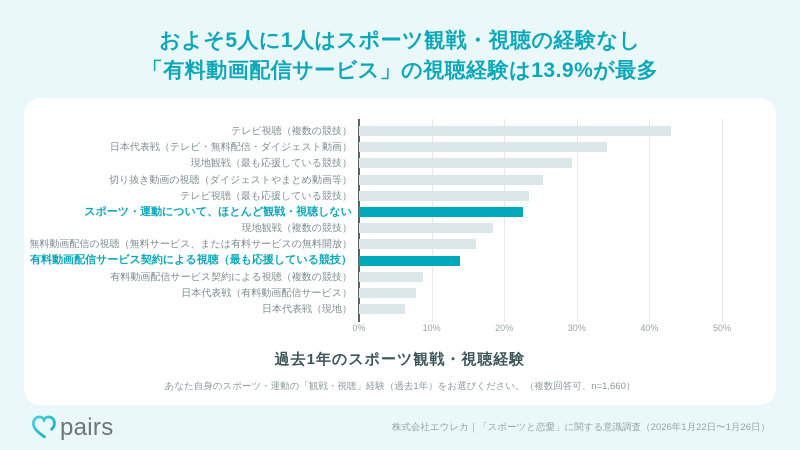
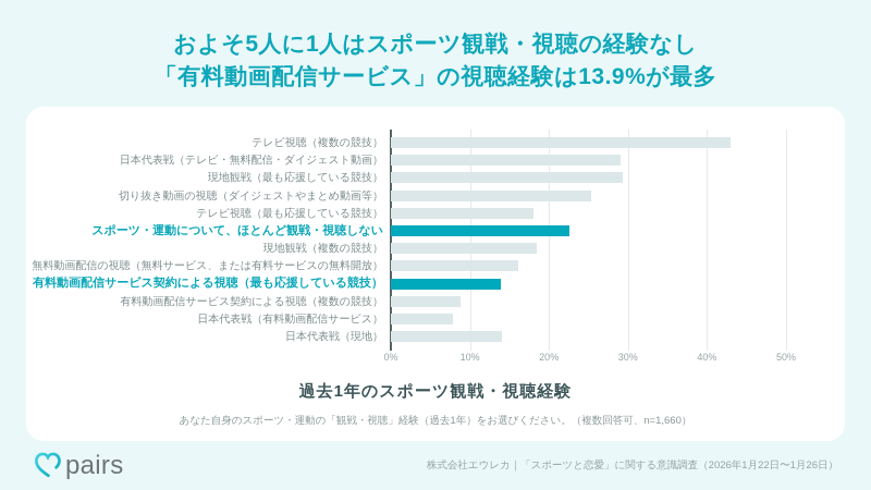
日本代表戦（テレビ・無料配信・ダイジェスト動画）: 34% -> 29%
テレビ視聴（最も応援している競技）: 23% -> 18%
日本代表戦（現地）: 6% -> 14%
